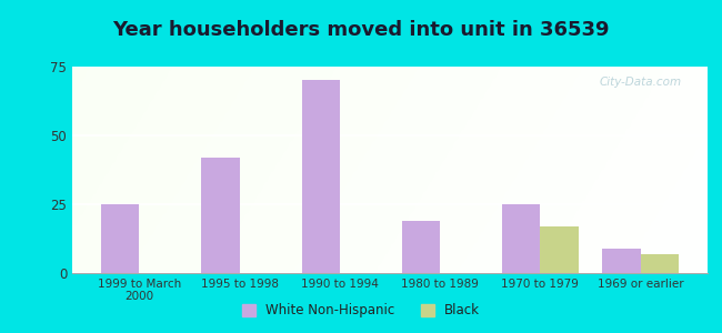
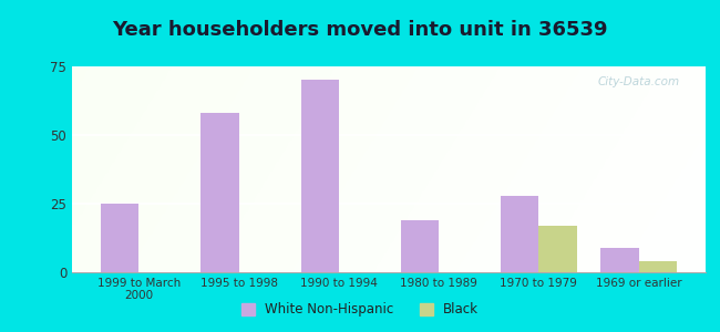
White Non-Hispanic/1995 to 1998: 42 -> 58
White Non-Hispanic/1970 to 1979: 25 -> 28
Black/1969 or earlier: 7 -> 4
